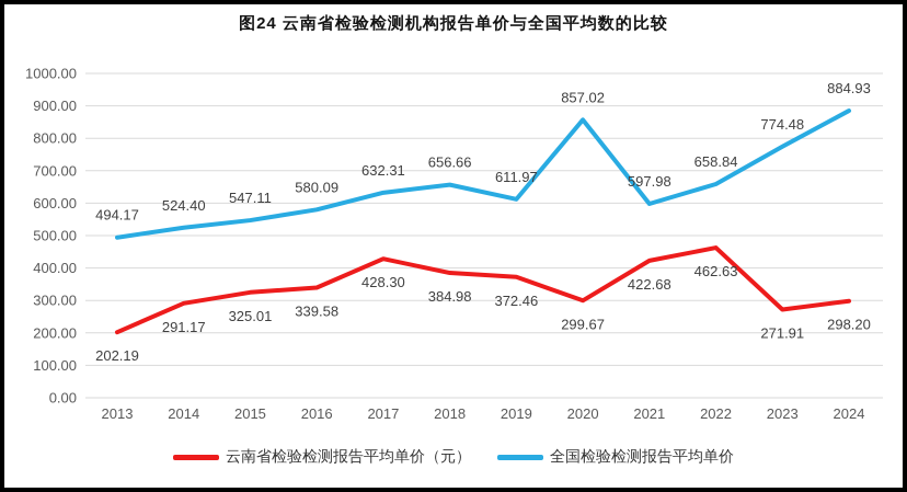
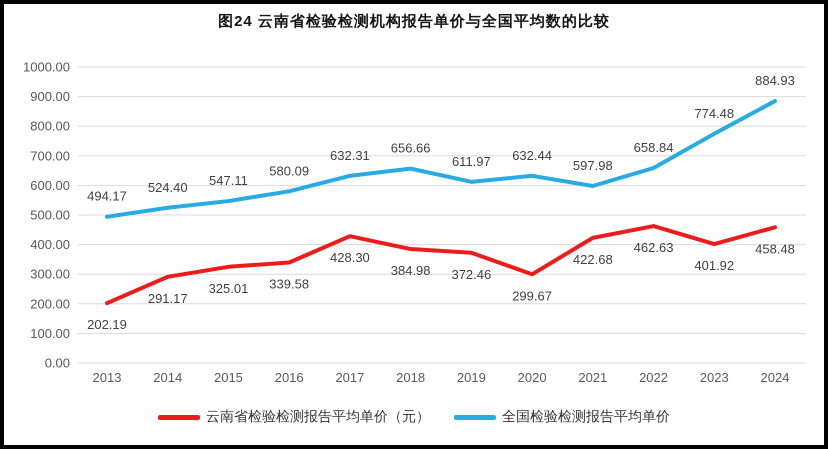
全国检验检测报告平均单价/2020: 857.02 -> 632.44
云南省检验检测报告平均单价（元）/2023: 271.91 -> 401.92
云南省检验检测报告平均单价（元）/2024: 298.20 -> 458.48
